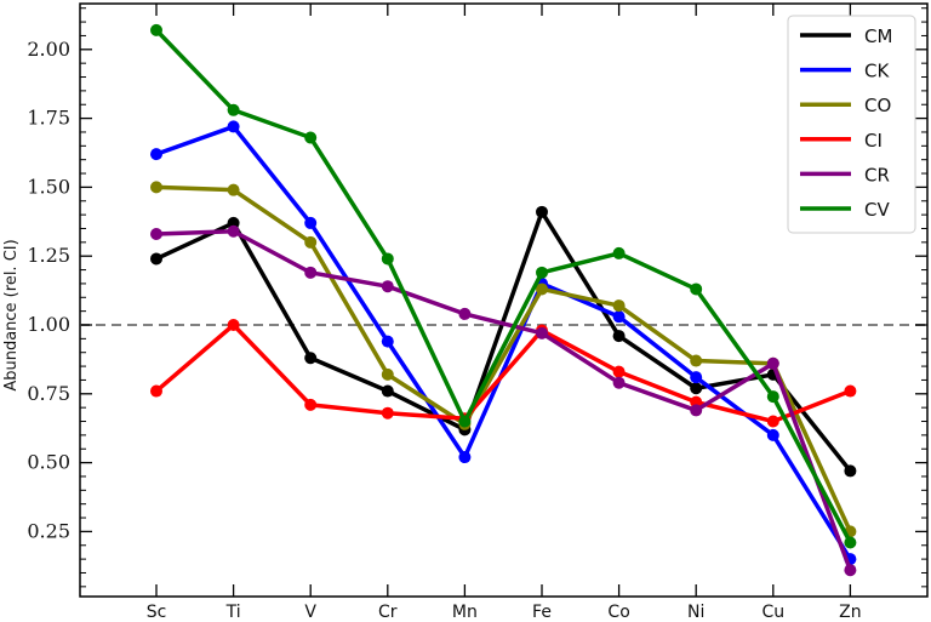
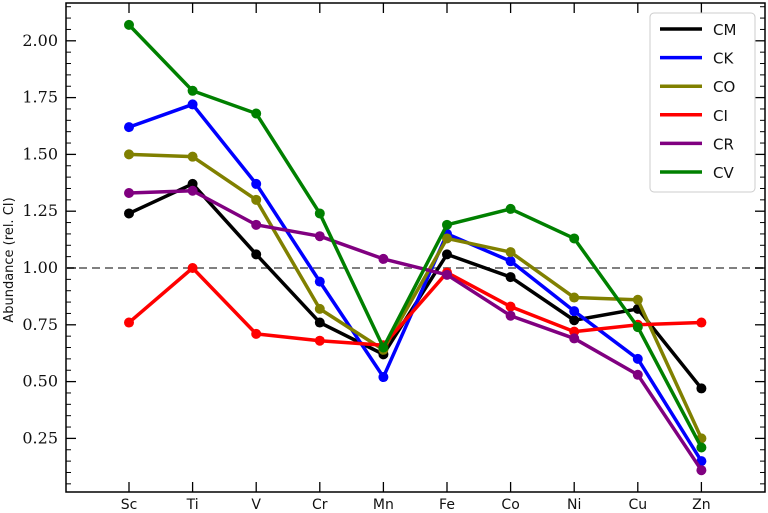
CM/V: 0.88 -> 1.06
CM/Fe: 1.41 -> 1.06
CI/Cu: 0.65 -> 0.75
CR/Cu: 0.86 -> 0.53
